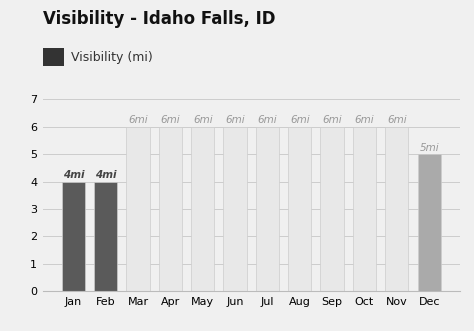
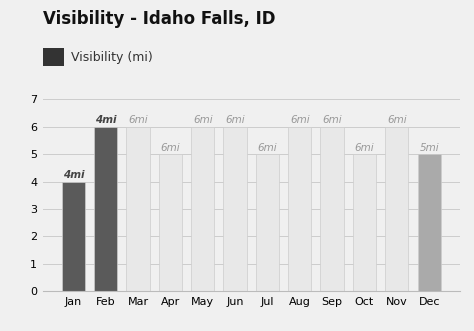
Feb: 4 -> 6
Apr: 6 -> 5
Jul: 6 -> 5
Oct: 6 -> 5
